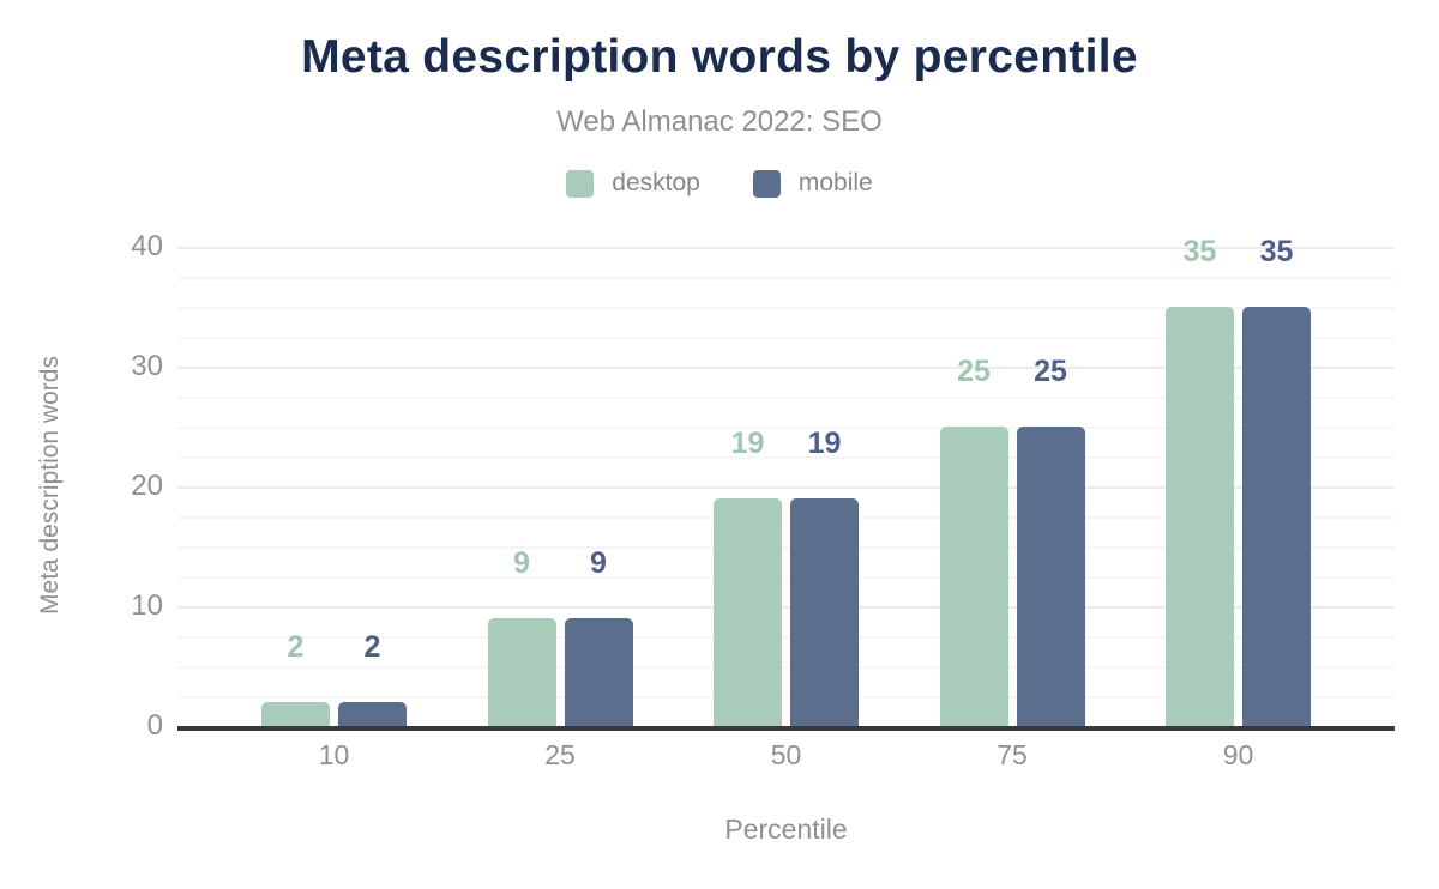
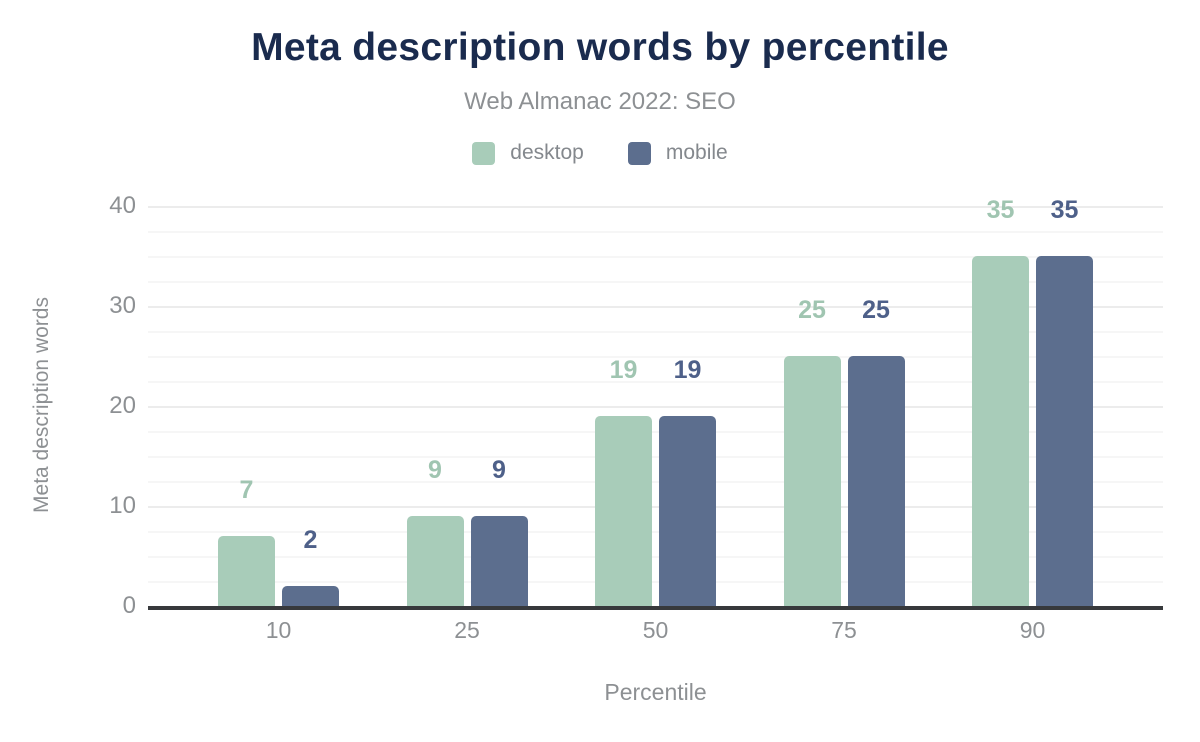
desktop/10: 2 -> 7
